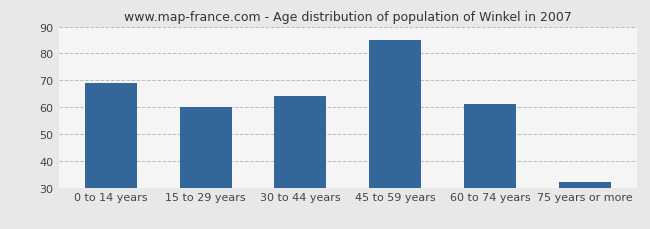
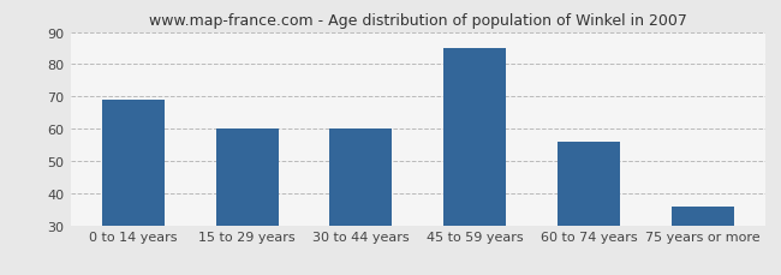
30 to 44 years: 64 -> 60
60 to 74 years: 61 -> 56
75 years or more: 32 -> 36
